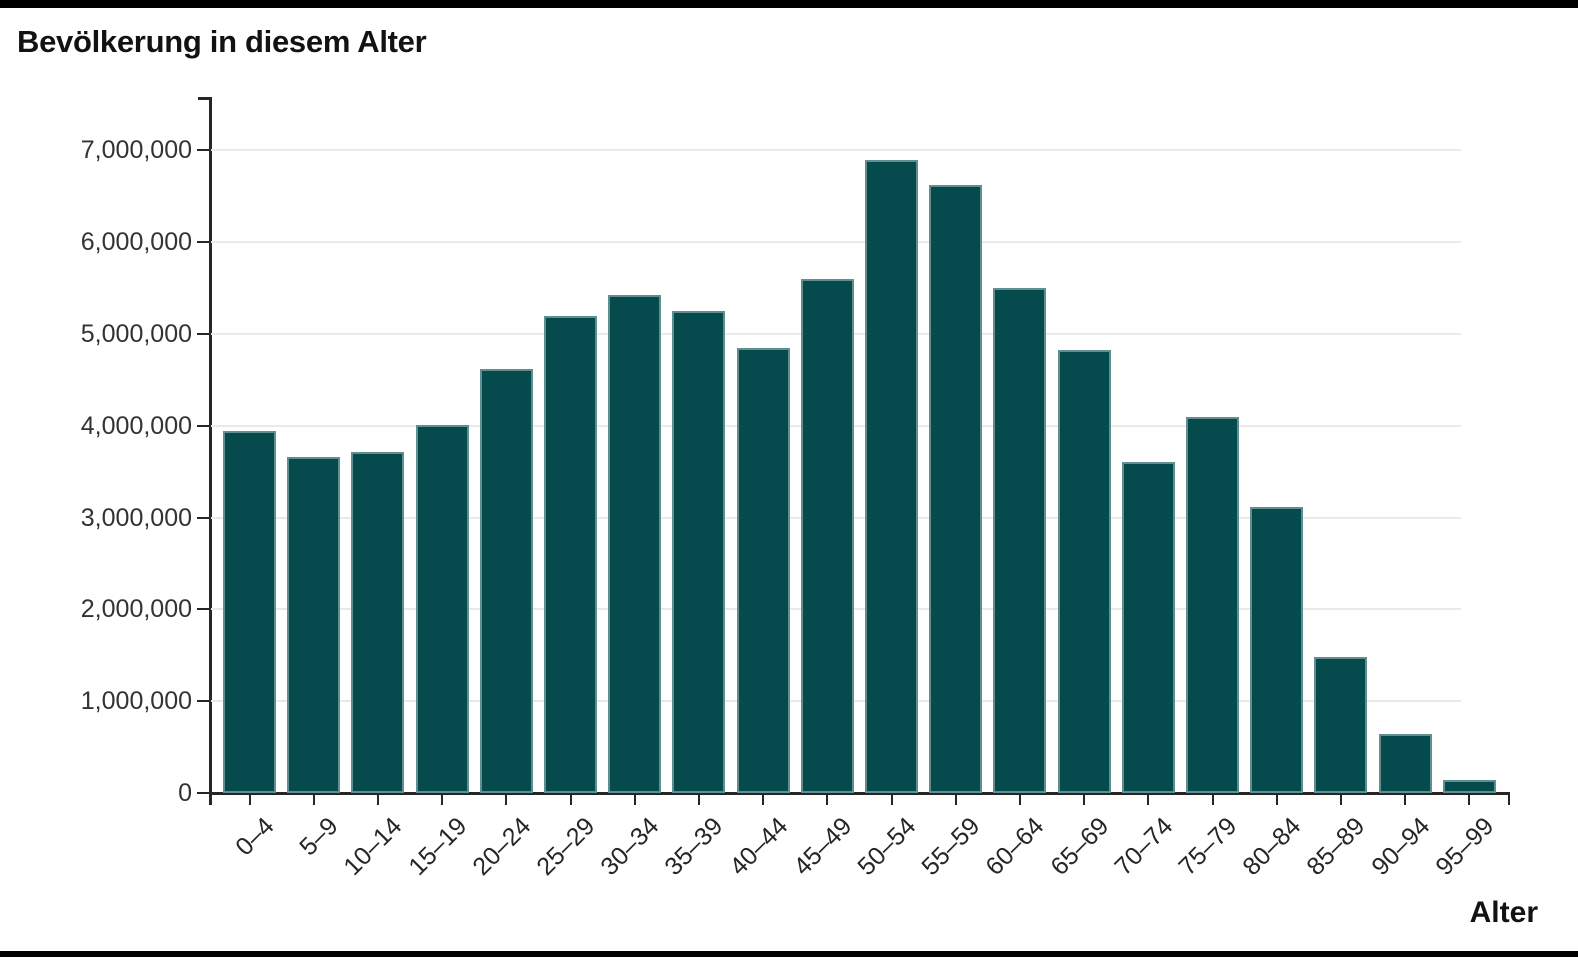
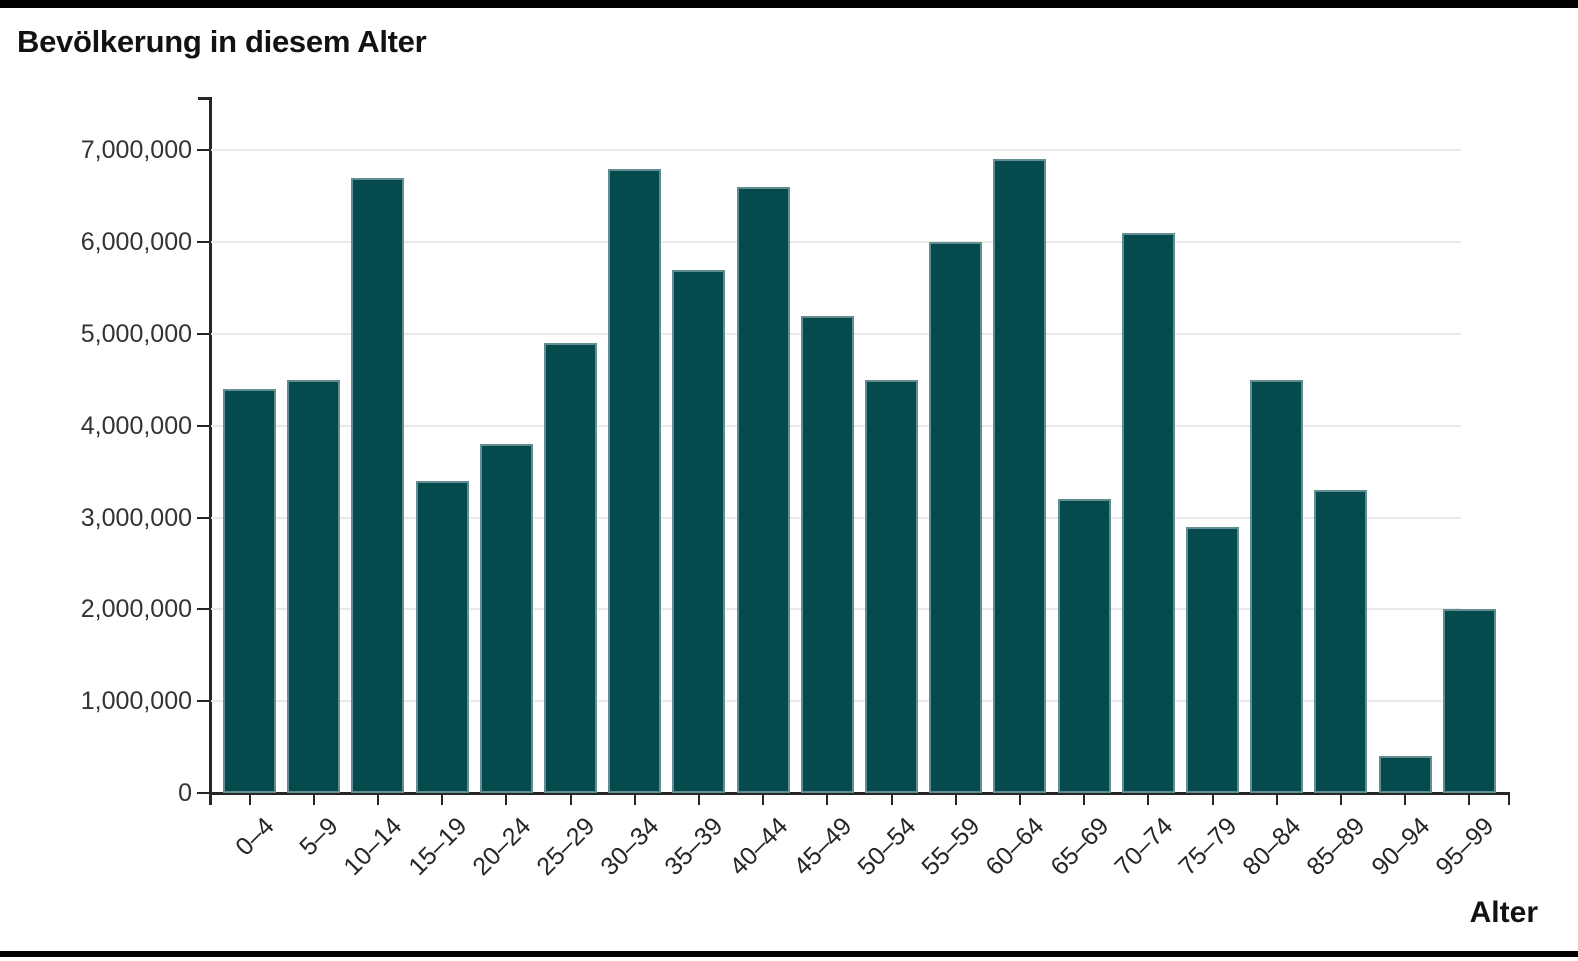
0–4: 3900000 -> 4400000
5–9: 3700000 -> 4500000
10–14: 3700000 -> 6700000
15–19: 4000000 -> 3400000
20–24: 4600000 -> 3800000
25–29: 5200000 -> 4900000
30–34: 5400000 -> 6800000
35–39: 5200000 -> 5700000
40–44: 4800000 -> 6600000
45–49: 5600000 -> 5200000
50–54: 6900000 -> 4500000
55–59: 6600000 -> 6000000
60–64: 5500000 -> 6900000
65–69: 4800000 -> 3200000
70–74: 3600000 -> 6100000
75–79: 4100000 -> 2900000
80–84: 3100000 -> 4500000
85–89: 1500000 -> 3300000
90–94: 600000 -> 400000
95–99: 100000 -> 2000000
